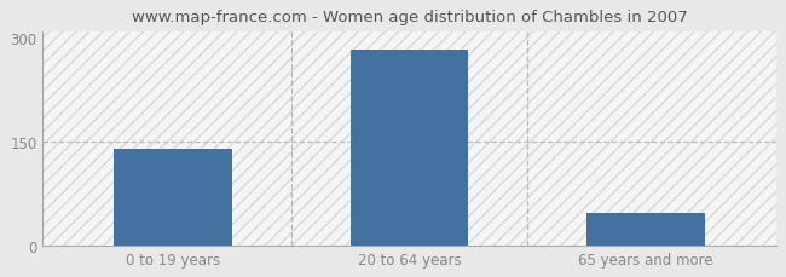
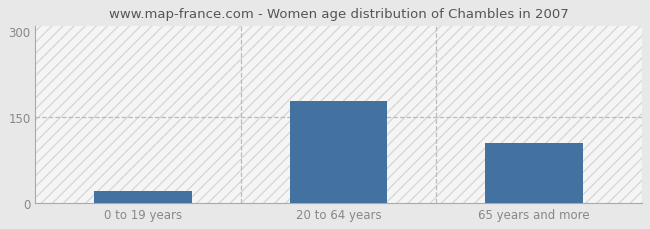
0 to 19 years: 139 -> 20
20 to 64 years: 284 -> 178
65 years and more: 47 -> 104
